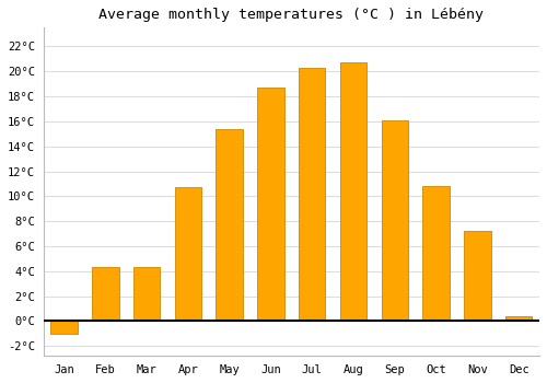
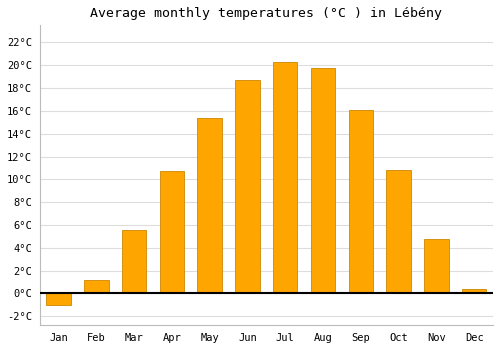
Feb: 4.3°C -> 1.2°C
Mar: 4.3°C -> 5.6°C
Aug: 20.7°C -> 19.8°C
Nov: 7.2°C -> 4.8°C
